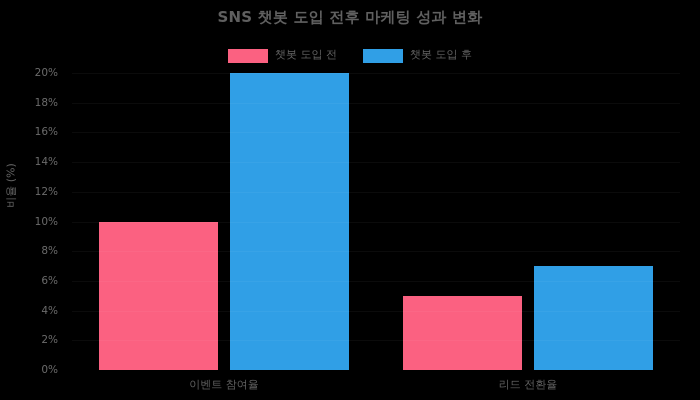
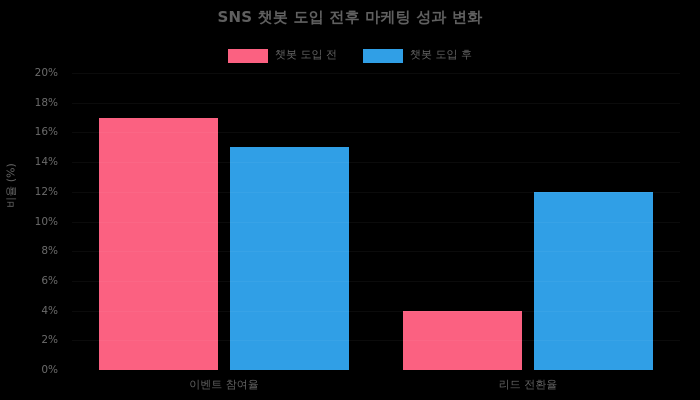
챗봇 도입 전/이벤트 참여율: 10% -> 17%
챗봇 도입 후/이벤트 참여율: 20% -> 15%
챗봇 도입 전/리드 전환율: 5% -> 4%
챗봇 도입 후/리드 전환율: 7% -> 12%
